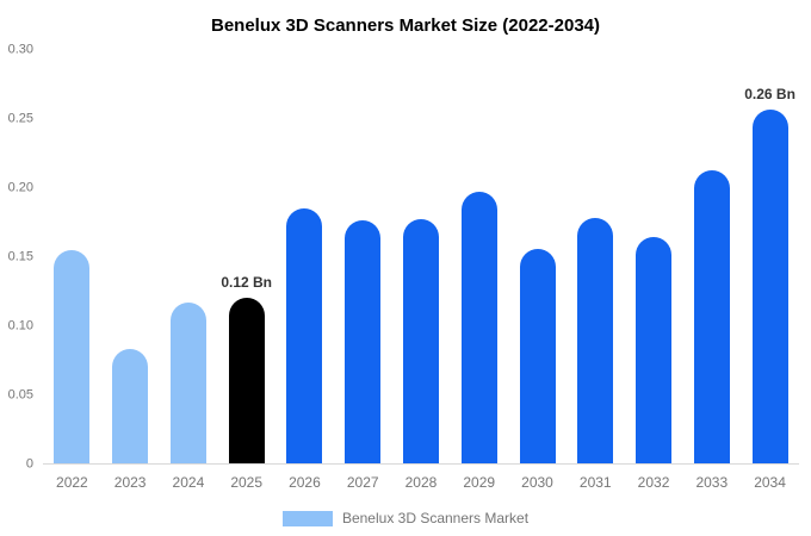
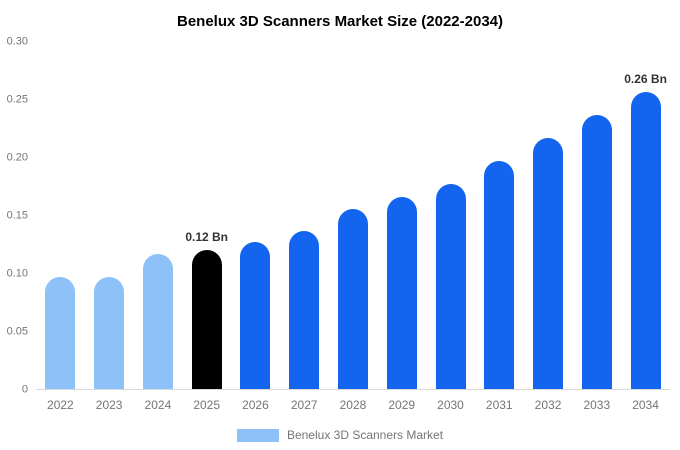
2022: 0.155 -> 0.097
2023: 0.083 -> 0.097
2026: 0.185 -> 0.127
2027: 0.176 -> 0.137
2028: 0.177 -> 0.156
2029: 0.197 -> 0.166
2030: 0.156 -> 0.177
2031: 0.178 -> 0.197
2032: 0.164 -> 0.217
2033: 0.213 -> 0.237
